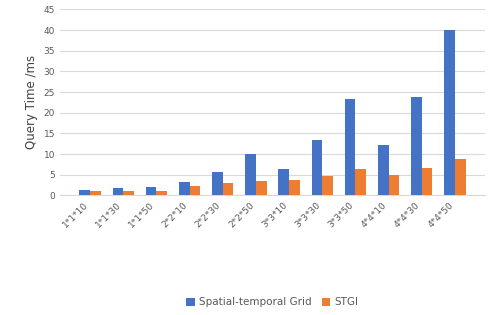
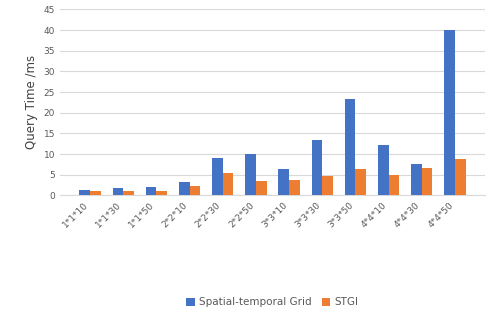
Spatial-temporal Grid/2*2*30: 5.6 -> 9.0
STGI/2*2*30: 3.0 -> 5.5
Spatial-temporal Grid/4*4*30: 23.8 -> 7.5
